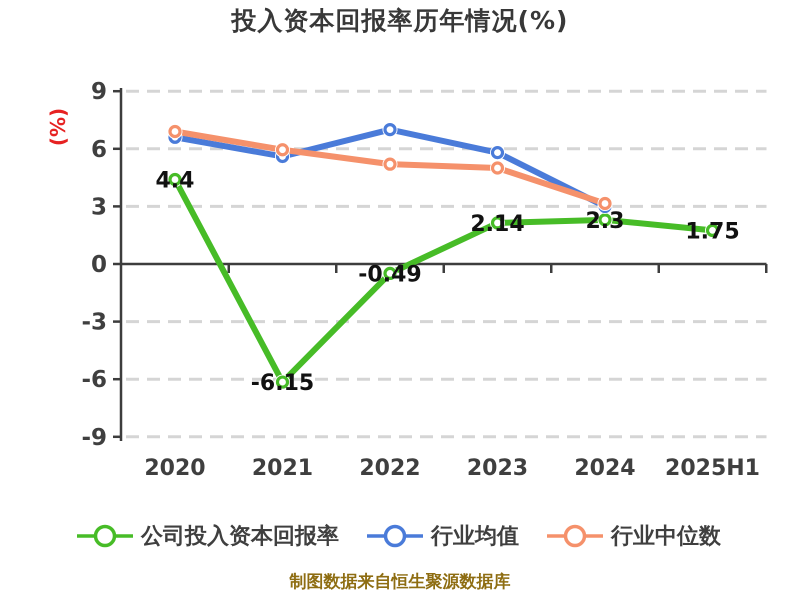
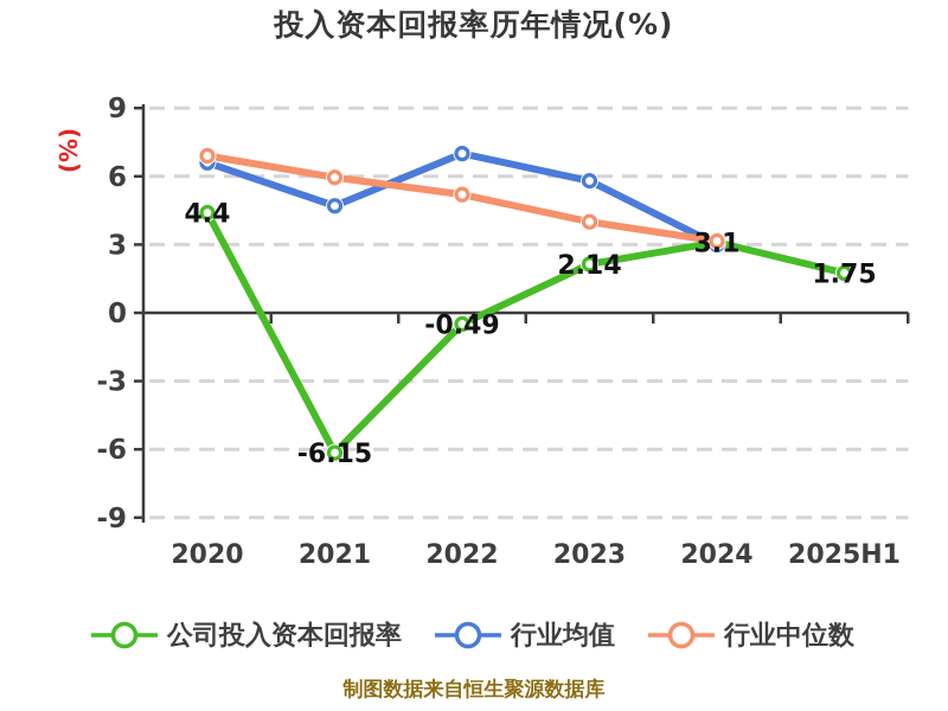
行业均值/2021: 5.6 -> 4.7
行业中位数/2023: 5.0 -> 4.0
公司投入资本回报率/2024: 2.3 -> 3.1
